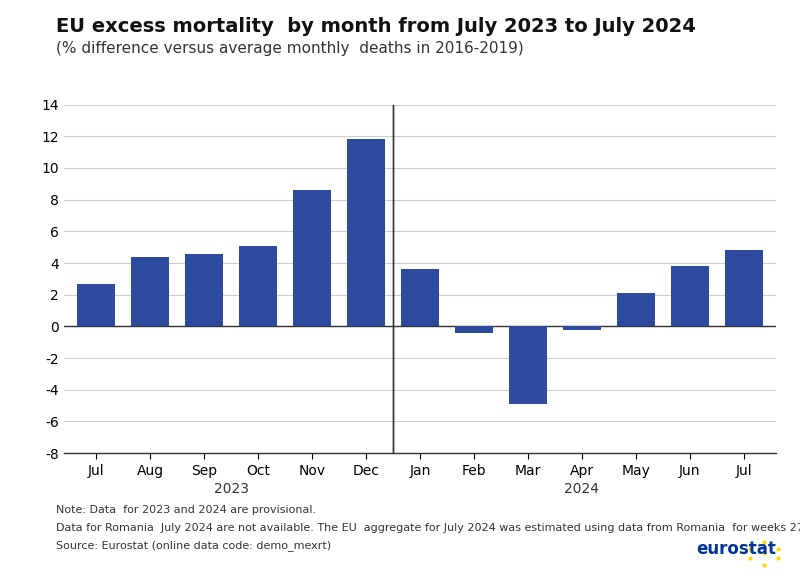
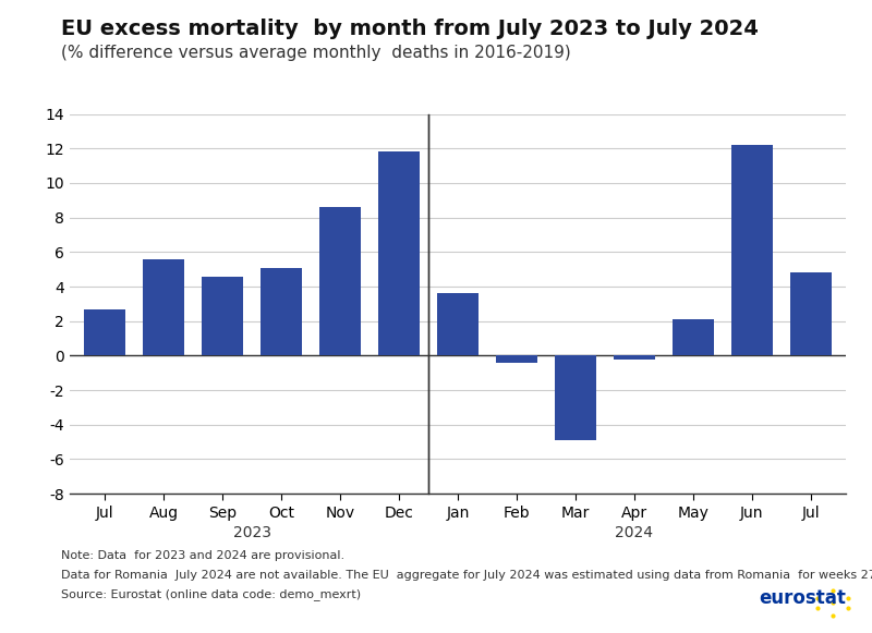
Aug: 4.4 -> 5.6
Jun: 3.8 -> 12.2
